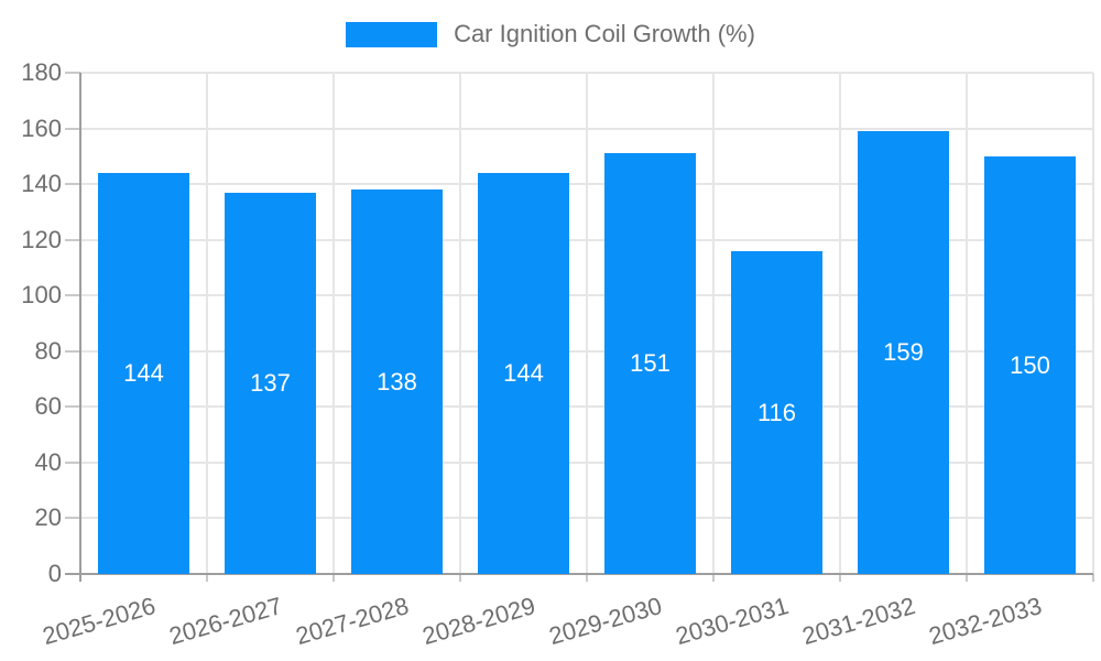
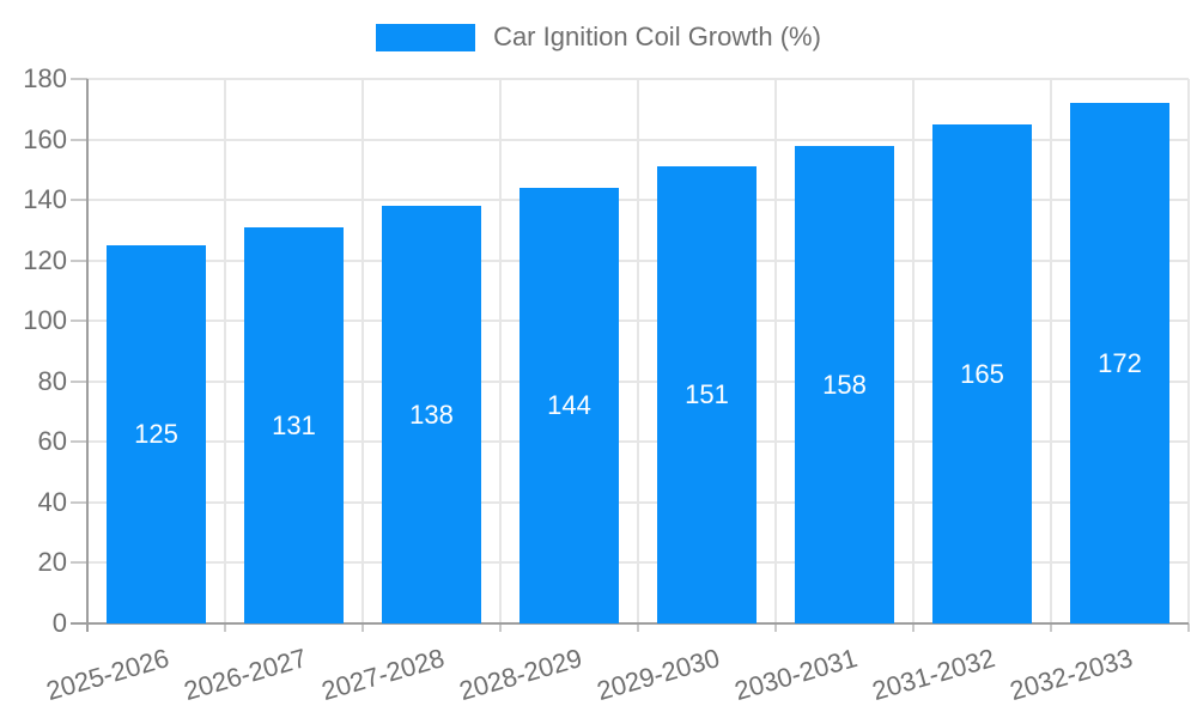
2025-2026: 144 -> 125
2026-2027: 137 -> 131
2030-2031: 116 -> 158
2031-2032: 159 -> 165
2032-2033: 150 -> 172
